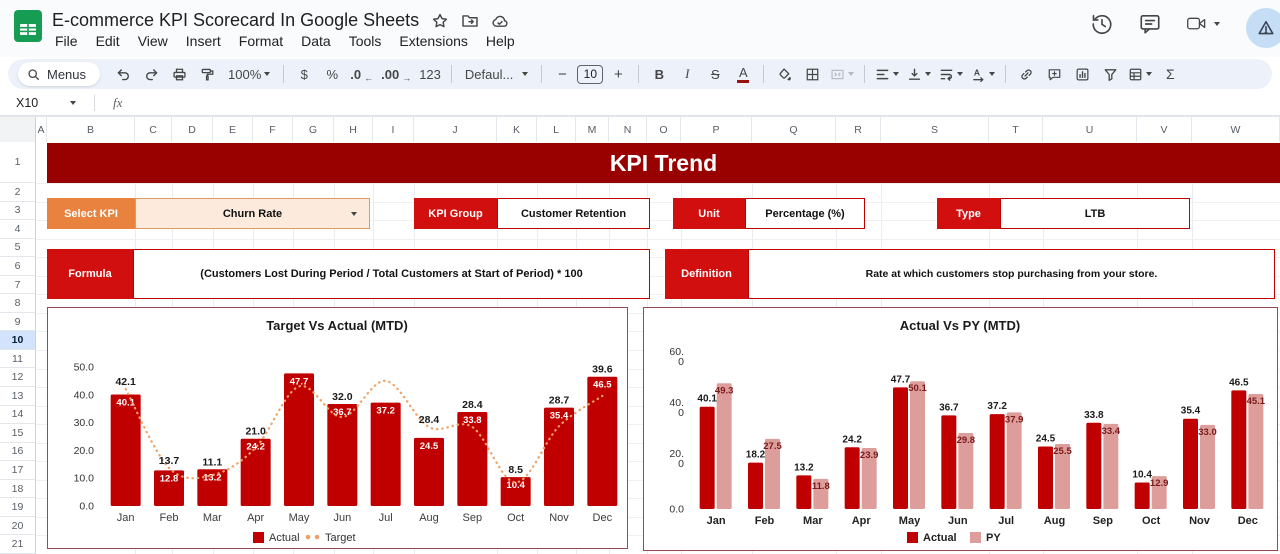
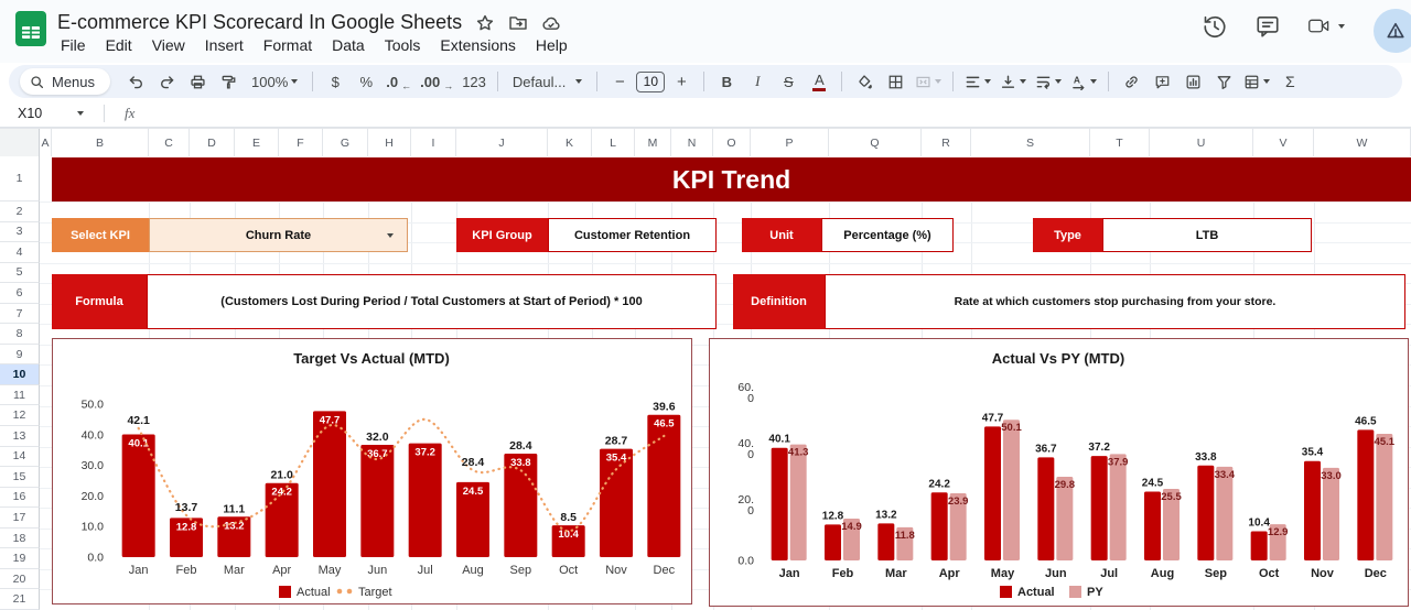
Actual Vs PY (MTD)/PY/Jan: 49.3 -> 41.3
Actual Vs PY (MTD)/Actual/Feb: 18.2 -> 12.8
Actual Vs PY (MTD)/PY/Feb: 27.5 -> 14.9
